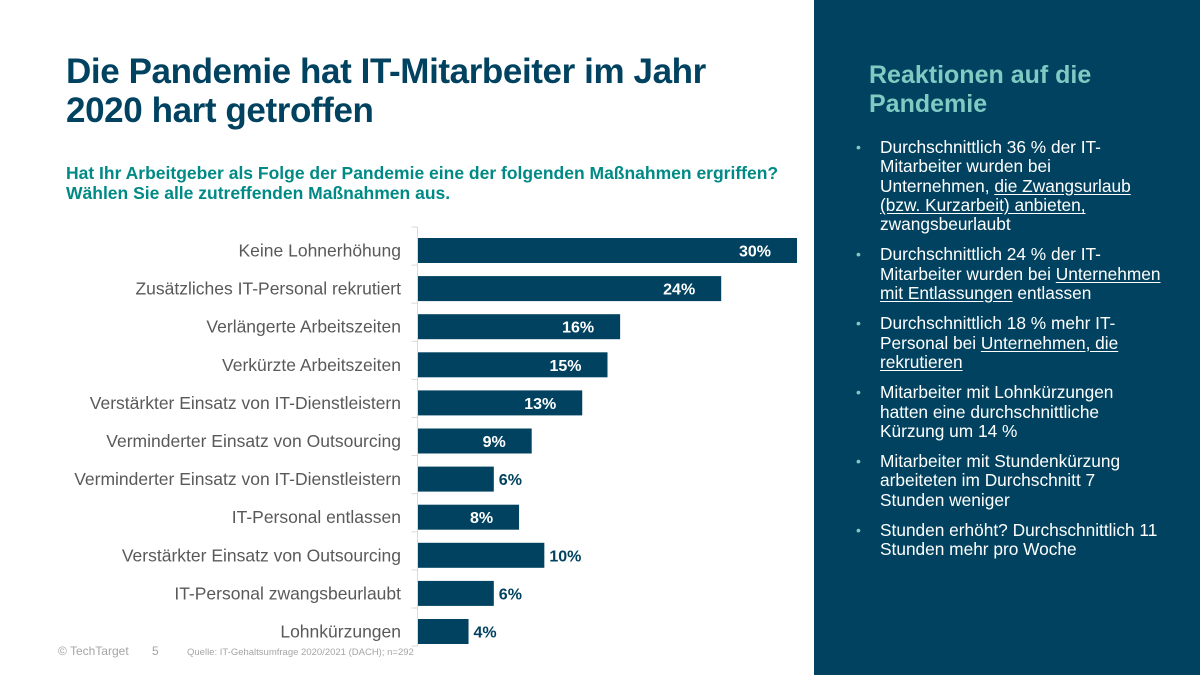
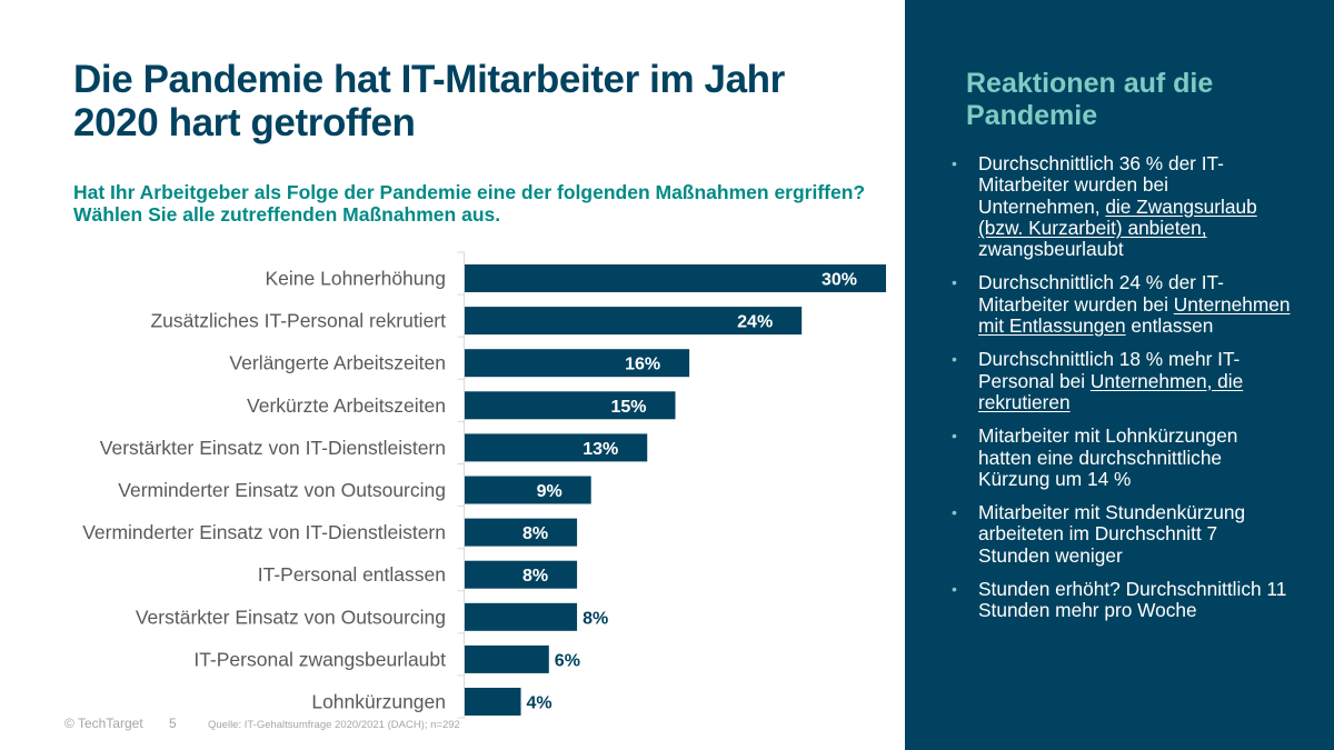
Verminderter Einsatz von IT-Dienstleistern: 6% -> 8%
Verstärkter Einsatz von Outsourcing: 10% -> 8%
